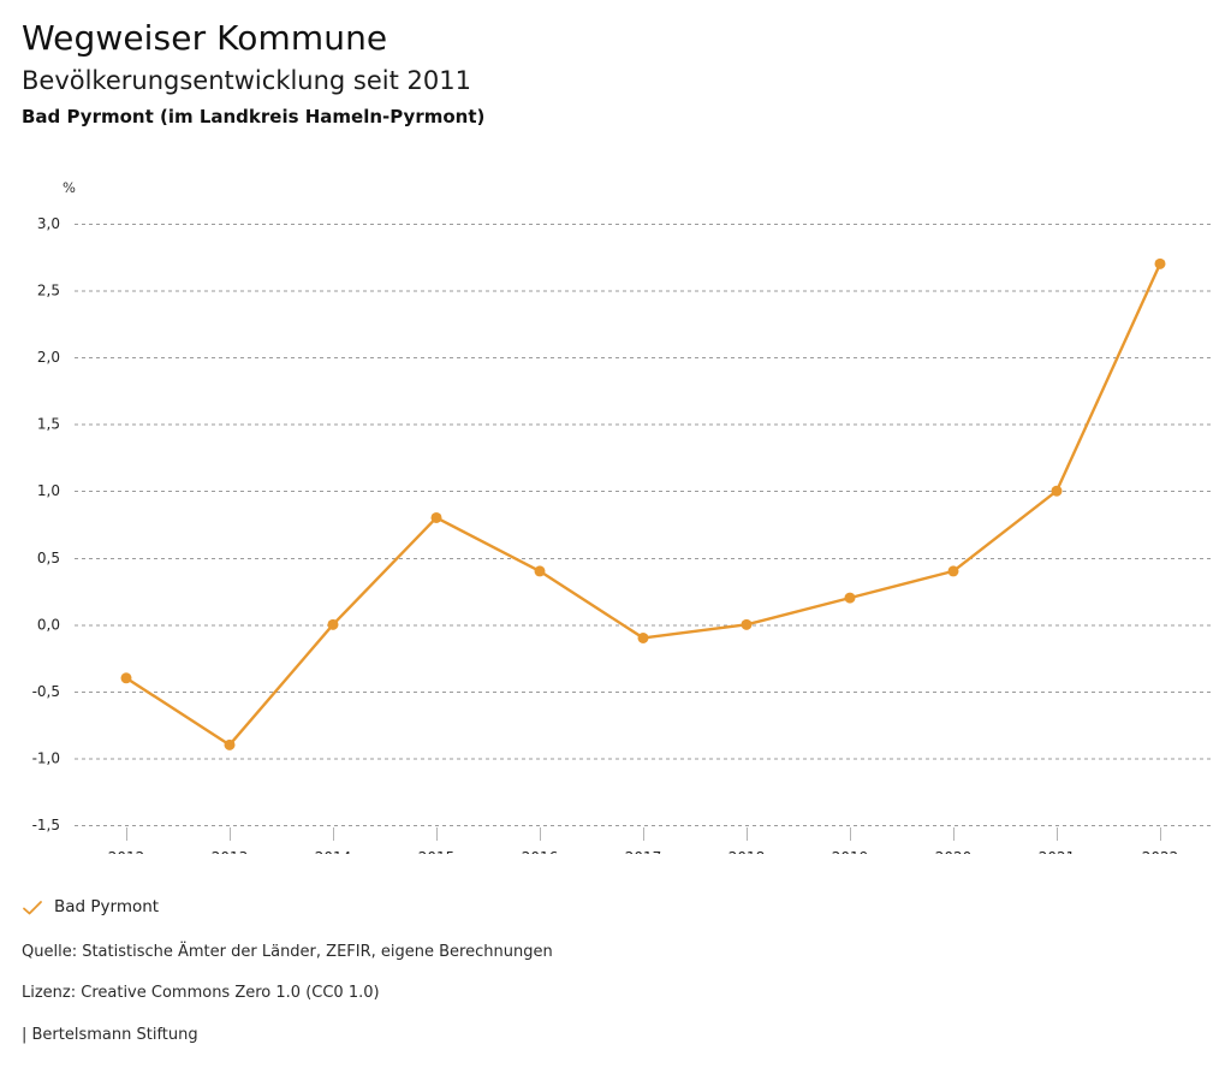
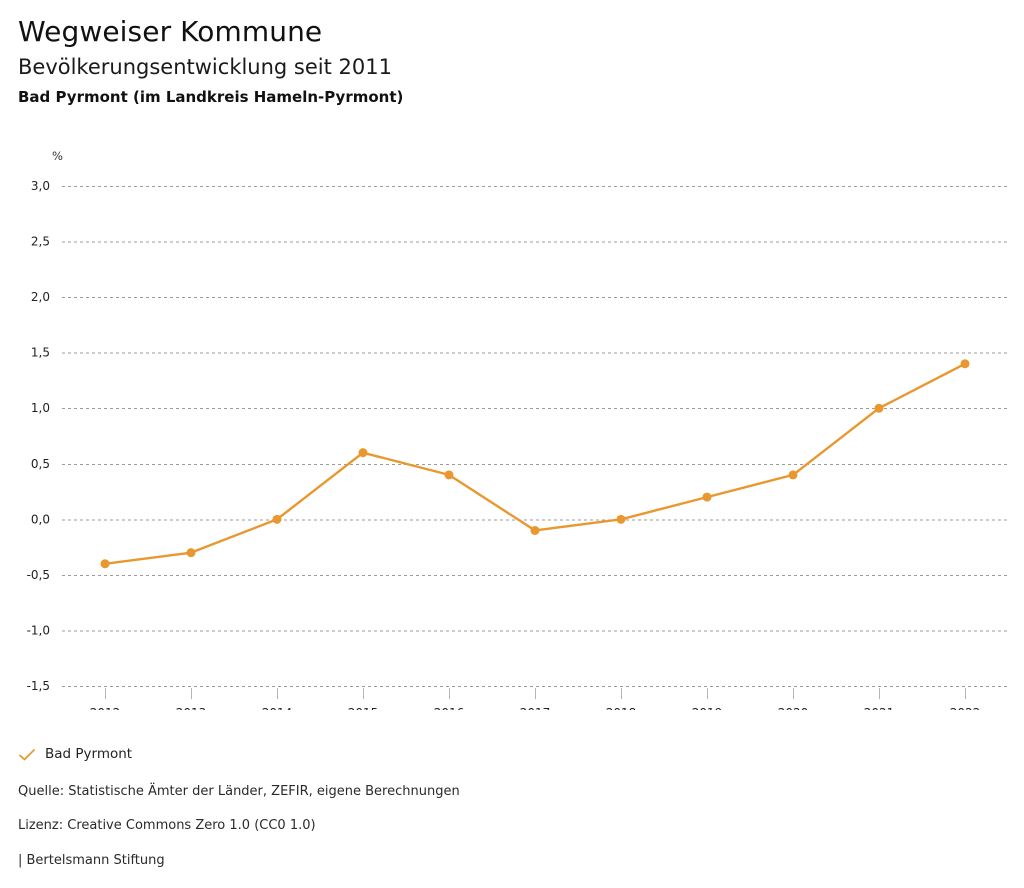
2013: -0,9 -> -0,3
2015: 0,8 -> 0,6
2022: 2,7 -> 1,4
